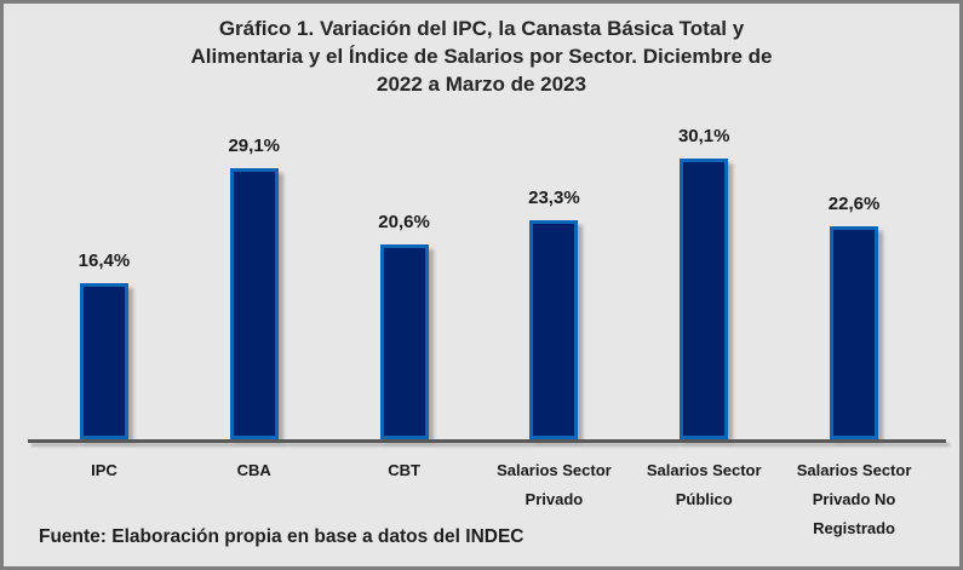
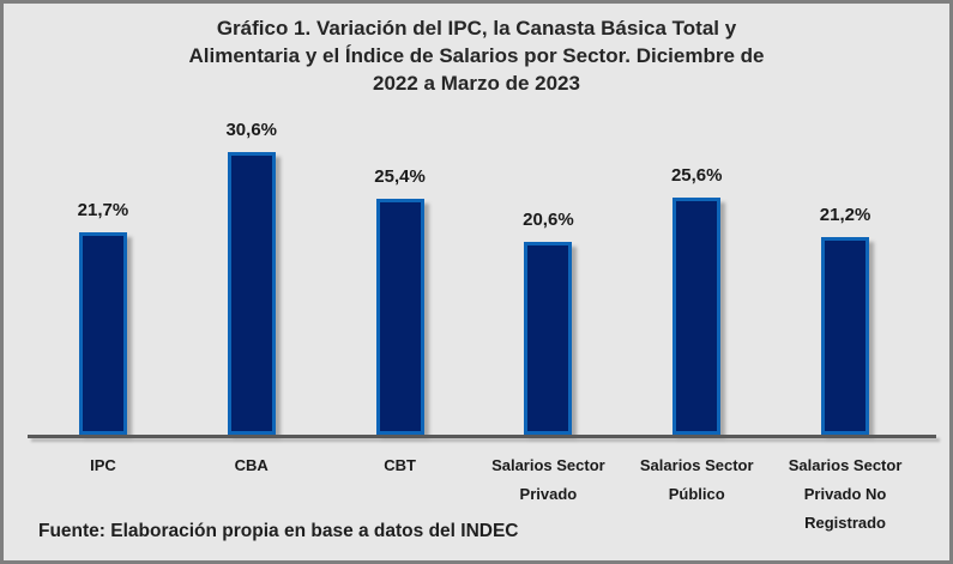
IPC: 16,4% -> 21,7%
CBA: 29,1% -> 30,6%
CBT: 20,6% -> 25,4%
Salarios Sector Privado: 23,3% -> 20,6%
Salarios Sector Público: 30,1% -> 25,6%
Salarios Sector Privado No Registrado: 22,6% -> 21,2%
